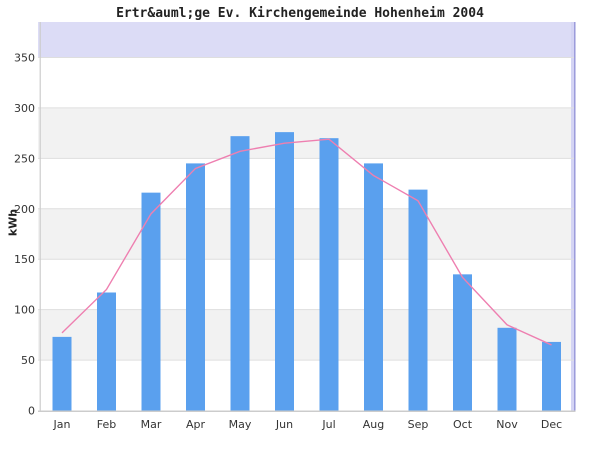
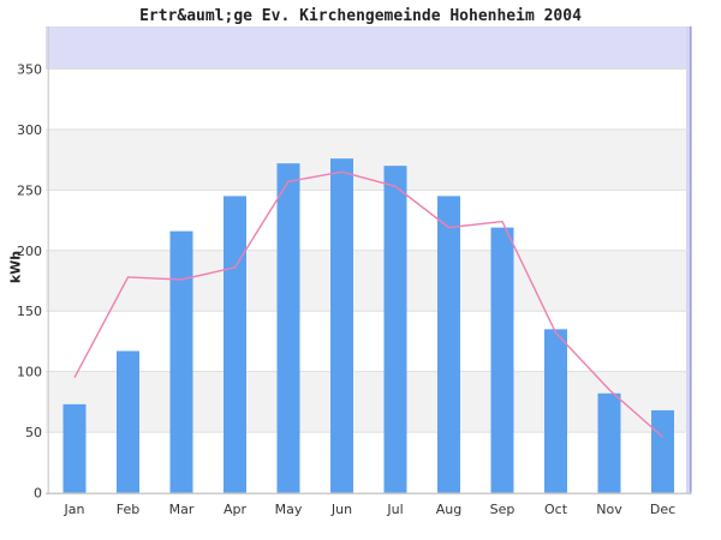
Durchschnitt/Jan: 77 -> 95
Durchschnitt/Feb: 120 -> 178
Durchschnitt/Mar: 195 -> 176
Durchschnitt/Apr: 240 -> 186
Durchschnitt/Jul: 269 -> 253
Durchschnitt/Aug: 233 -> 219
Durchschnitt/Sep: 208 -> 224
Durchschnitt/Dec: 65 -> 46
